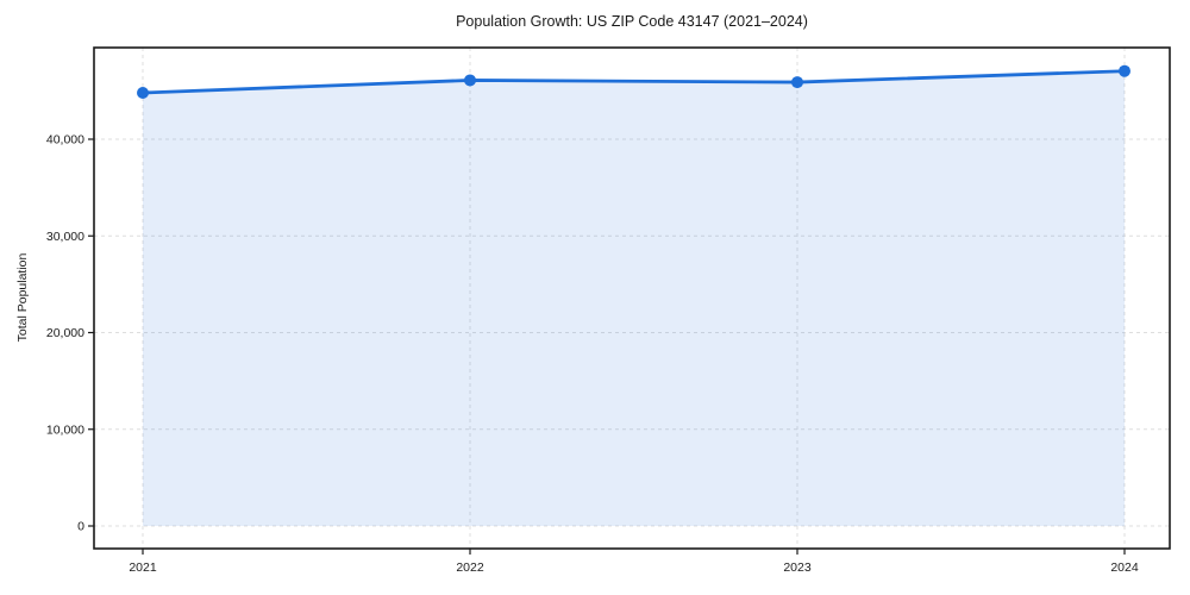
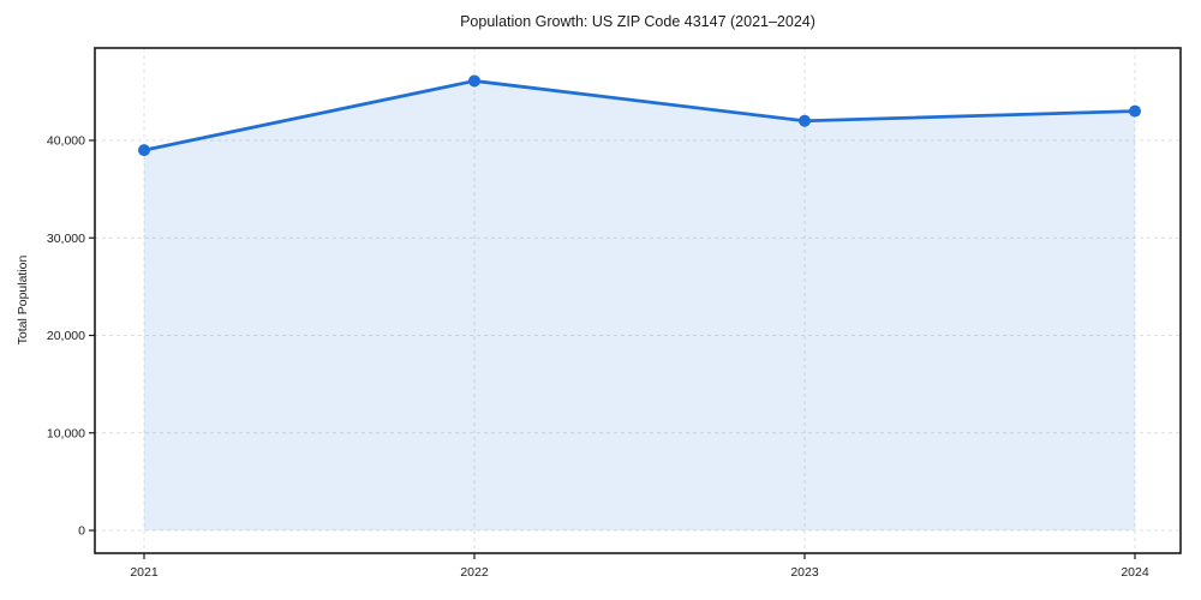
2021: 45000 -> 39000
2023: 46000 -> 42000
2024: 47000 -> 43000
